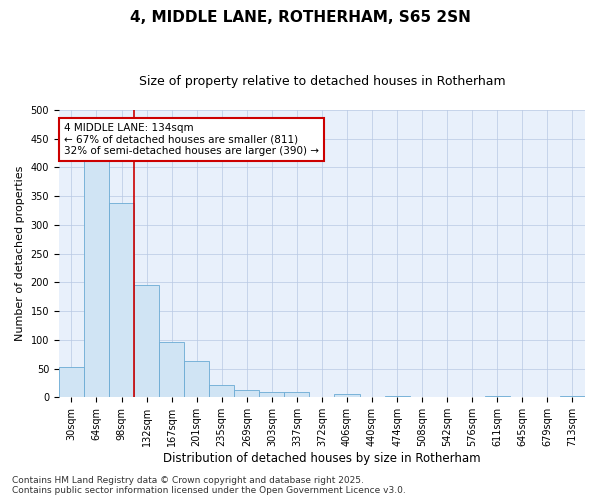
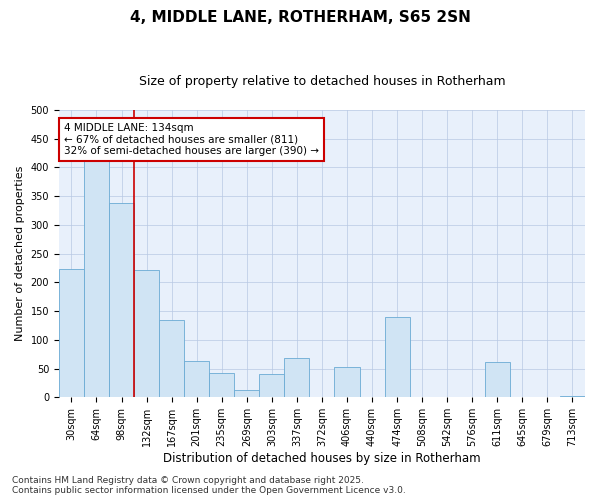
30sqm: 53 -> 224
132sqm: 195 -> 222
167sqm: 97 -> 134
235sqm: 22 -> 42
303sqm: 10 -> 40
337sqm: 9 -> 68
406sqm: 5 -> 52
474sqm: 2 -> 140
611sqm: 2 -> 62
